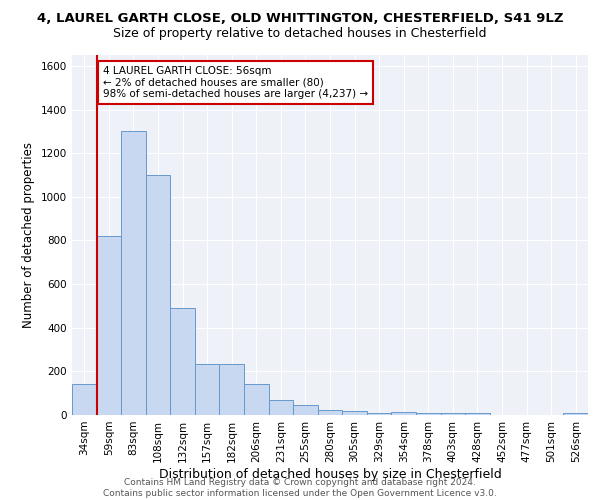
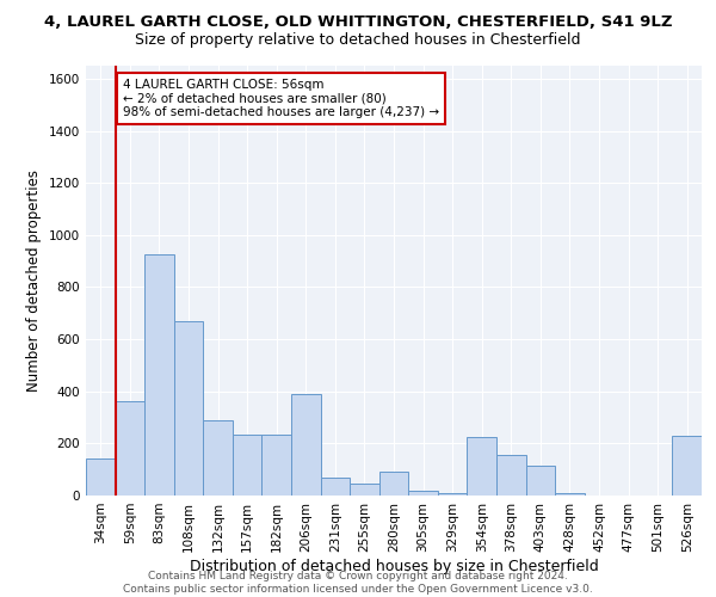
59sqm: 820 -> 360
83sqm: 1300 -> 925
108sqm: 1100 -> 670
132sqm: 490 -> 290
206sqm: 140 -> 390
280sqm: 25 -> 90
354sqm: 15 -> 225
378sqm: 10 -> 155
403sqm: 10 -> 115
526sqm: 10 -> 230
